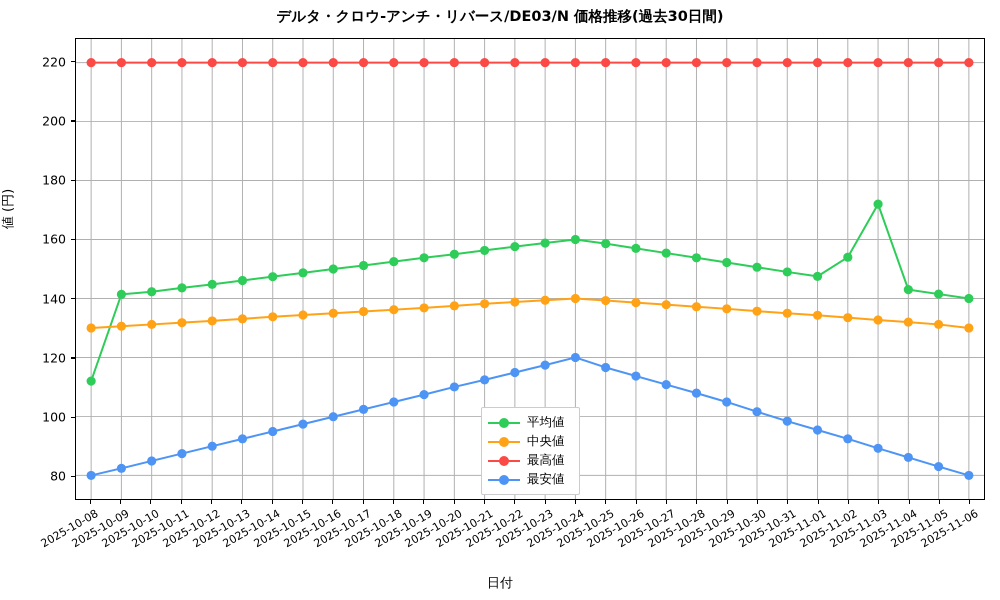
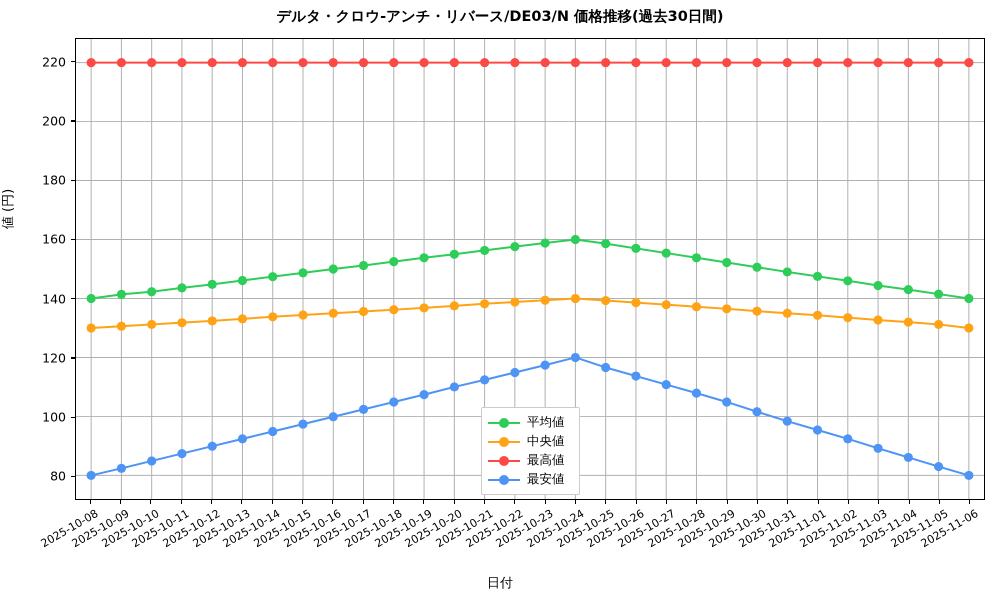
平均値/2025-10-08: 112 -> 140
平均値/2025-11-02: 154 -> 146
平均値/2025-11-03: 172 -> 144
